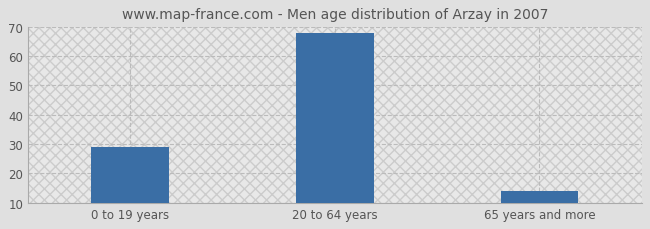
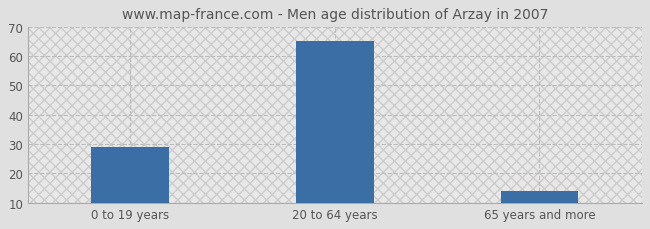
20 to 64 years: 68 -> 65
